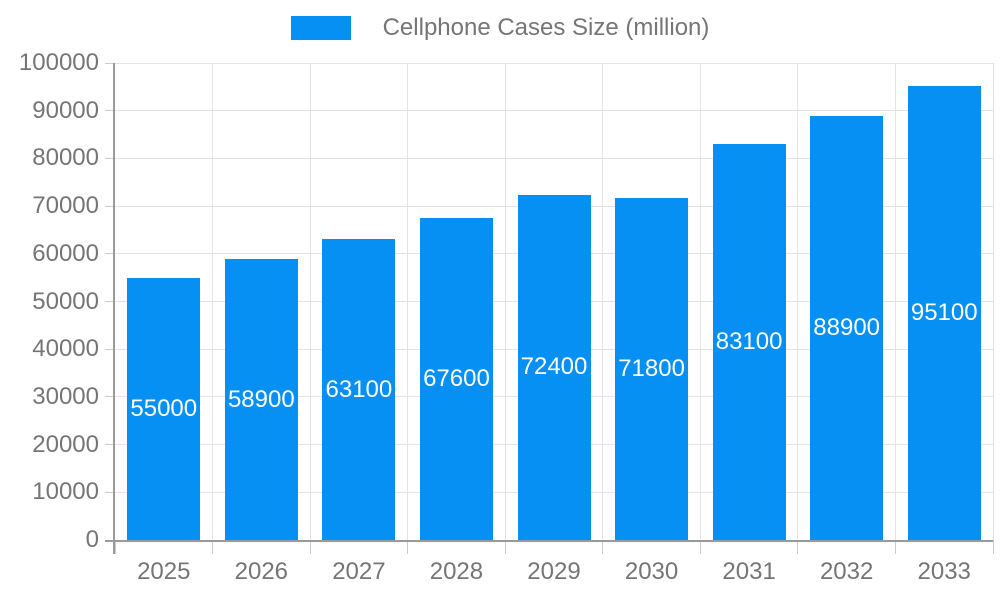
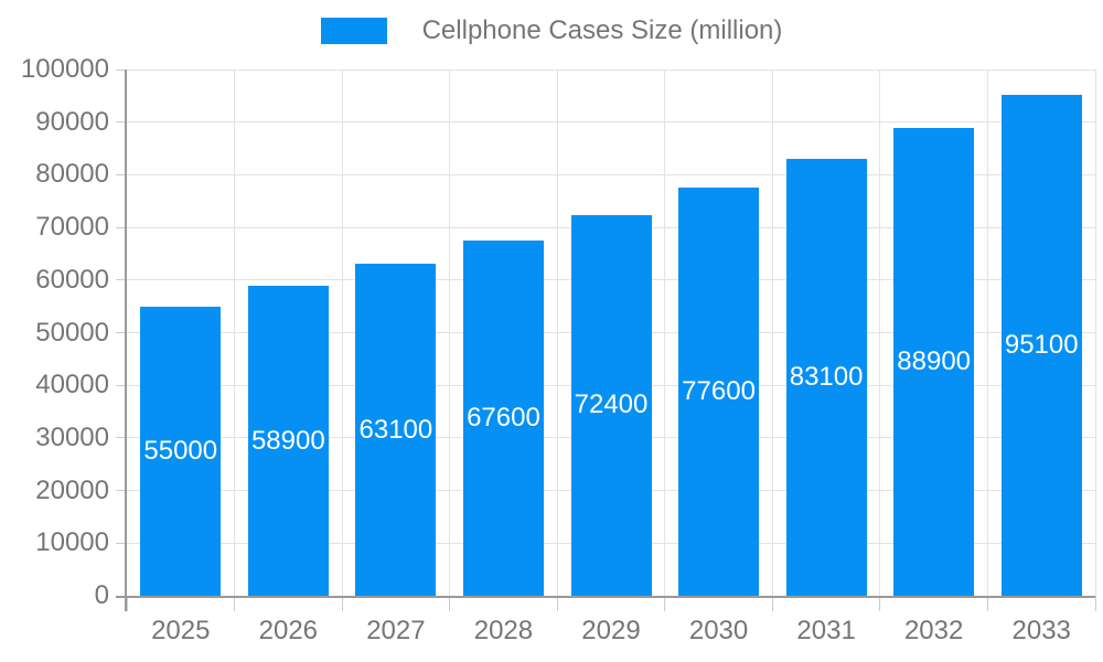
2030: 71800 -> 77600
